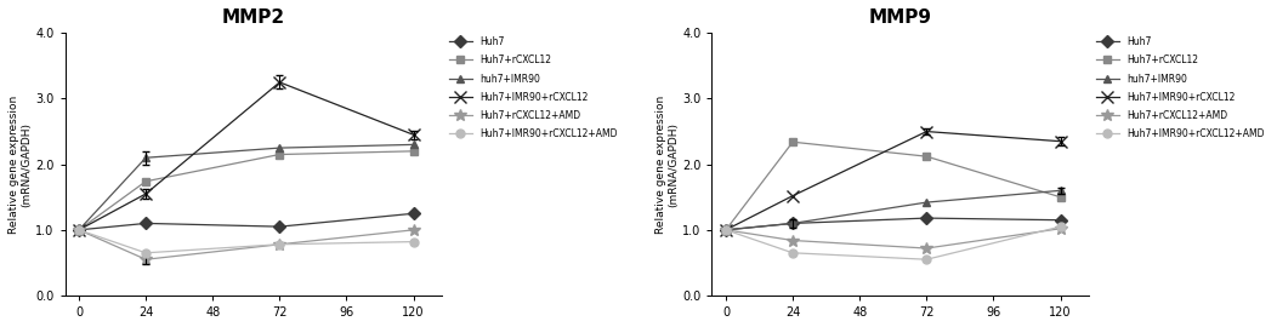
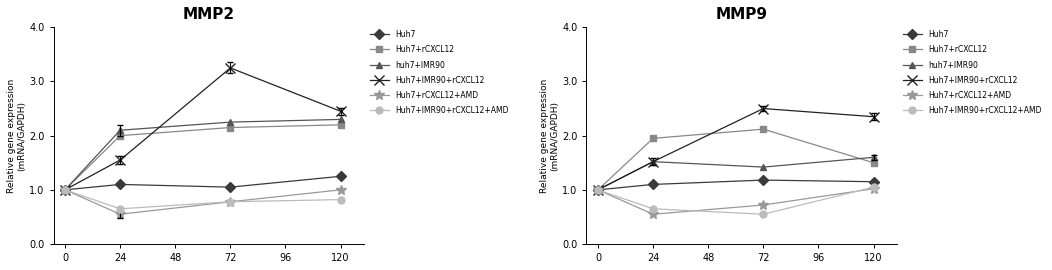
MMP2/Huh7+rCXCL12/24: 1.74 -> 2.00
MMP9/Huh7+rCXCL12/24: 2.34 -> 1.95
MMP9/huh7+IMR90/24: 1.10 -> 1.52
MMP9/Huh7+rCXCL12+AMD/24: 0.84 -> 0.55
